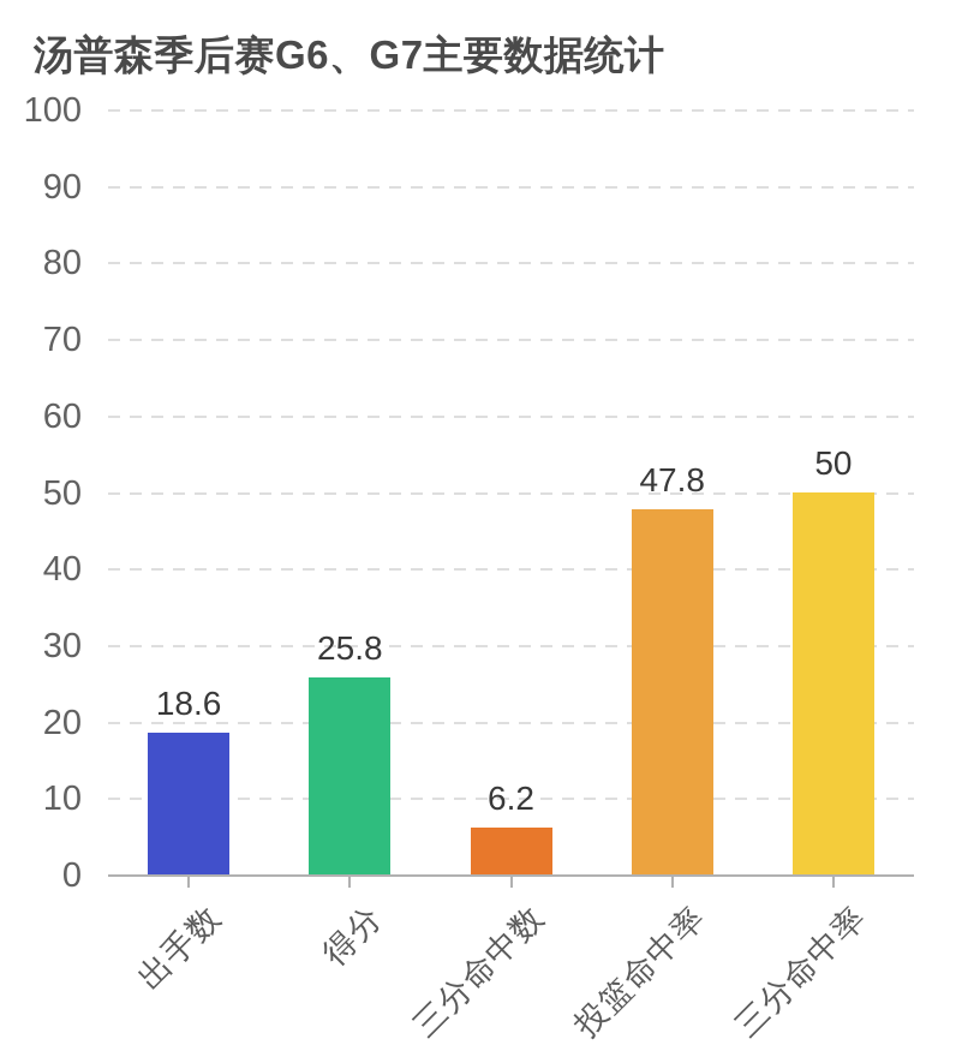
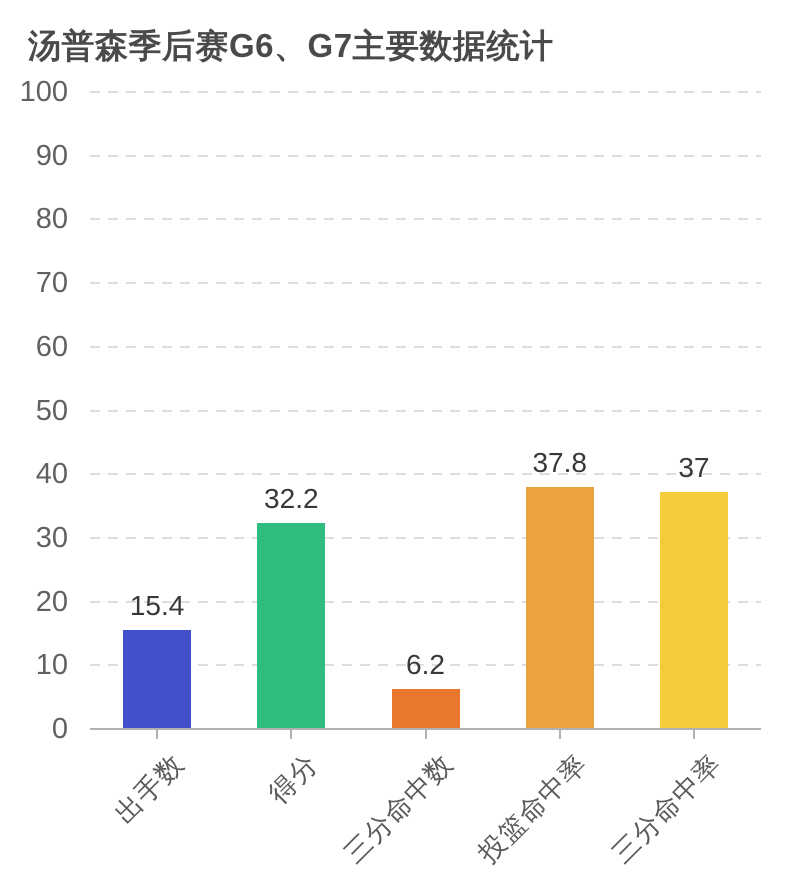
出手数: 18.6 -> 15.4
得分: 25.8 -> 32.2
投篮命中率: 47.8 -> 37.8
三分命中率: 50 -> 37
